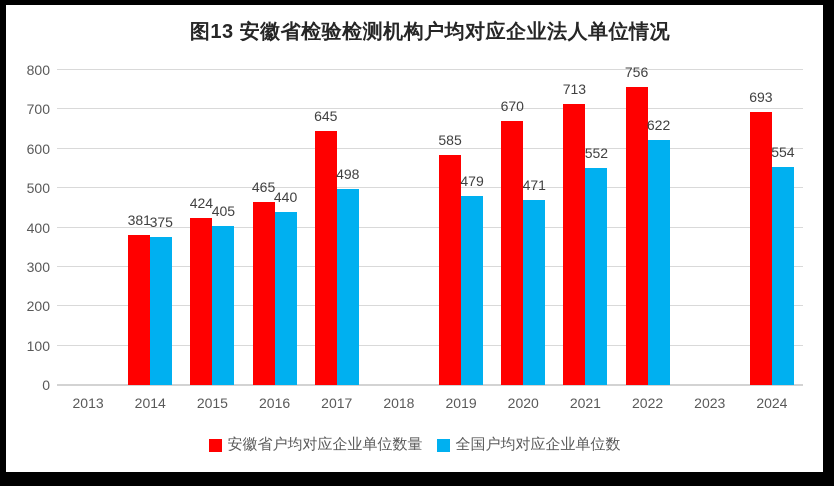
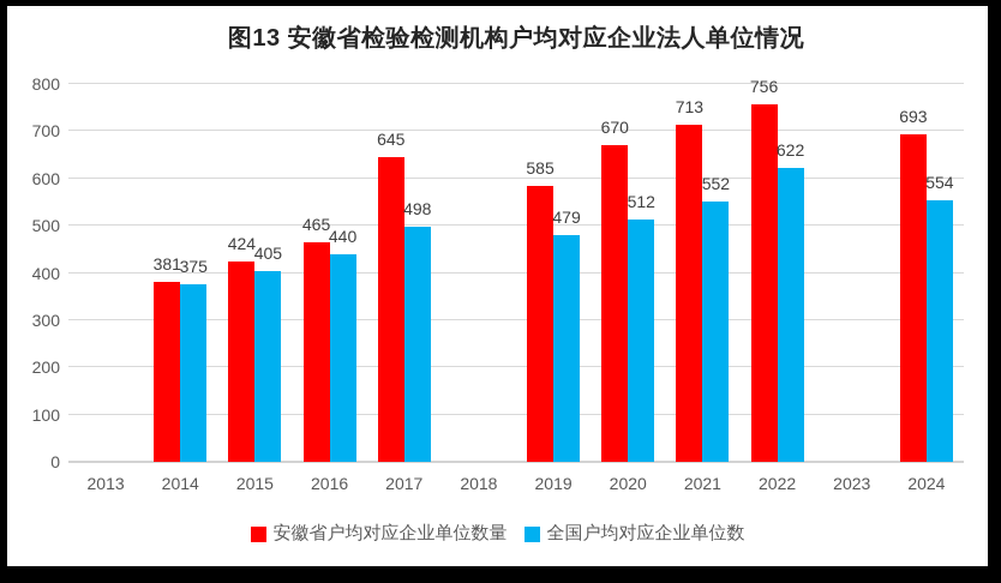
全国户均对应企业单位数/2020: 471 -> 512
